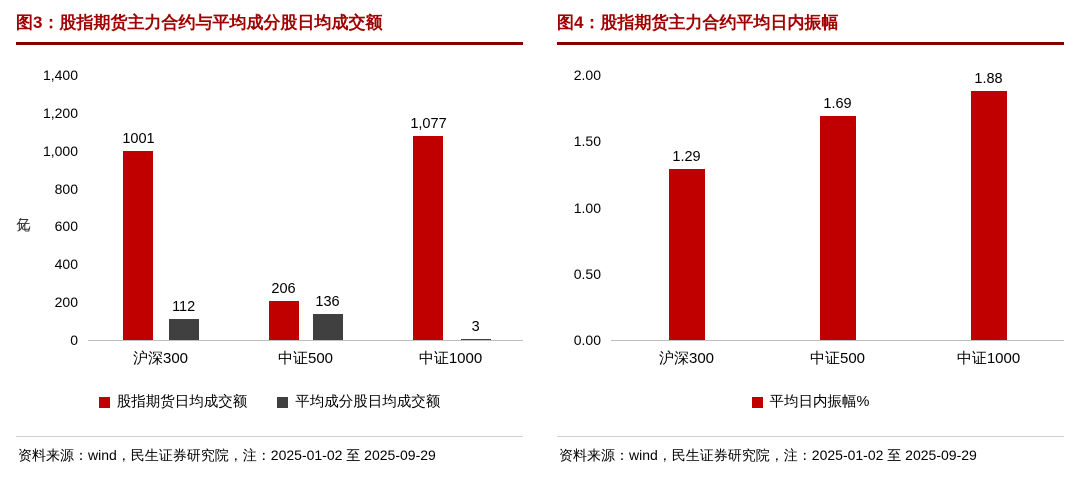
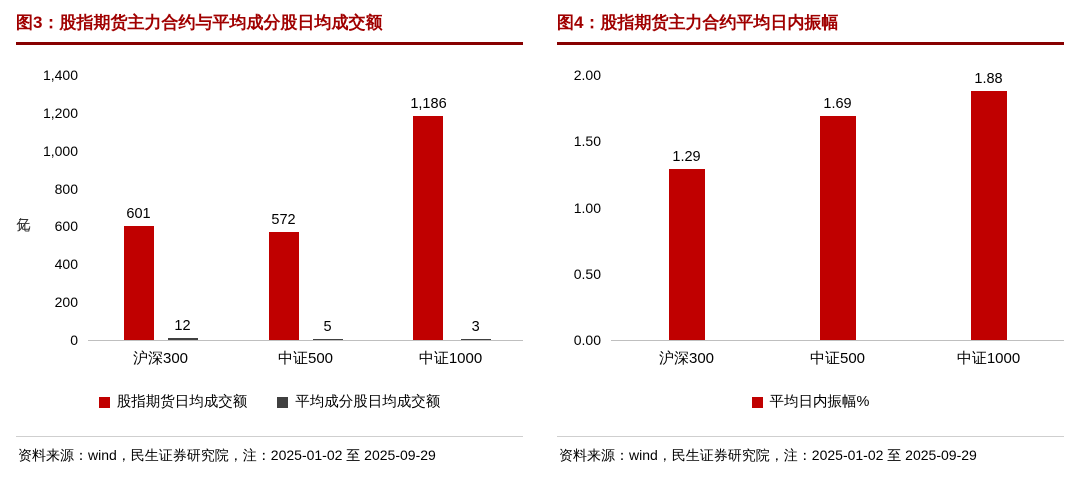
图3：股指期货主力合约与平均成分股日均成交额/股指期货日均成交额/沪深300: 1001 -> 601
图3：股指期货主力合约与平均成分股日均成交额/平均成分股日均成交额/沪深300: 112 -> 12
图3：股指期货主力合约与平均成分股日均成交额/股指期货日均成交额/中证500: 206 -> 572
图3：股指期货主力合约与平均成分股日均成交额/平均成分股日均成交额/中证500: 136 -> 5
图3：股指期货主力合约与平均成分股日均成交额/股指期货日均成交额/中证1000: 1,077 -> 1,186
